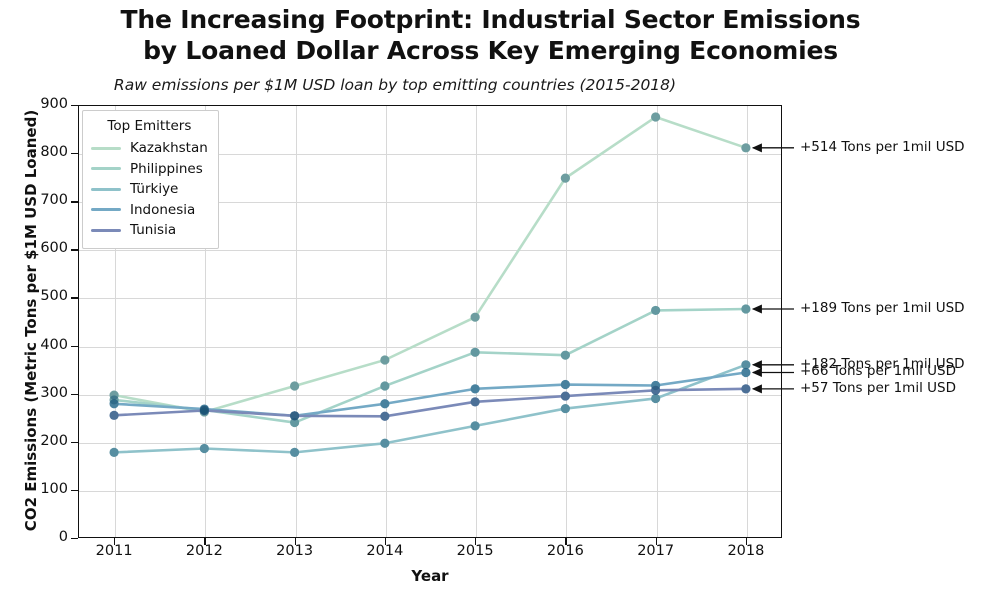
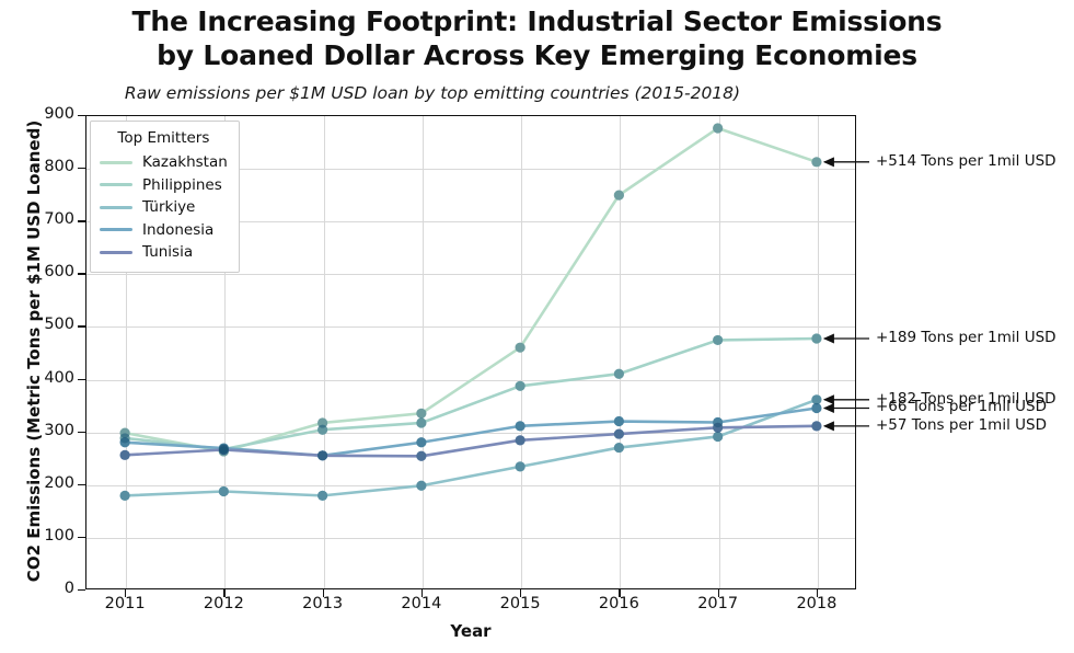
Philippines/2013: 240 -> 300
Kazakhstan/2014: 370 -> 330
Philippines/2016: 380 -> 410
